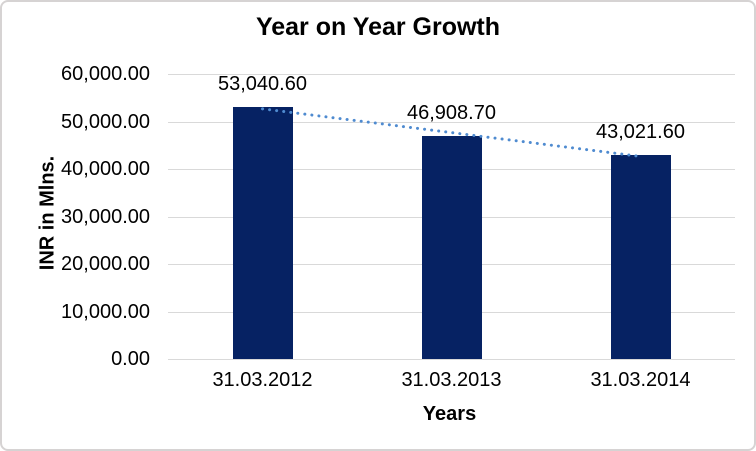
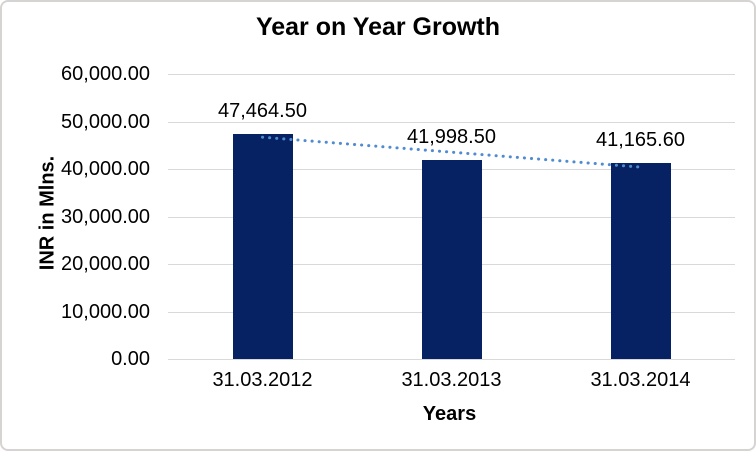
31.03.2012: 53,040.60 -> 47,464.50
31.03.2013: 46,908.70 -> 41,998.50
31.03.2014: 43,021.60 -> 41,165.60
